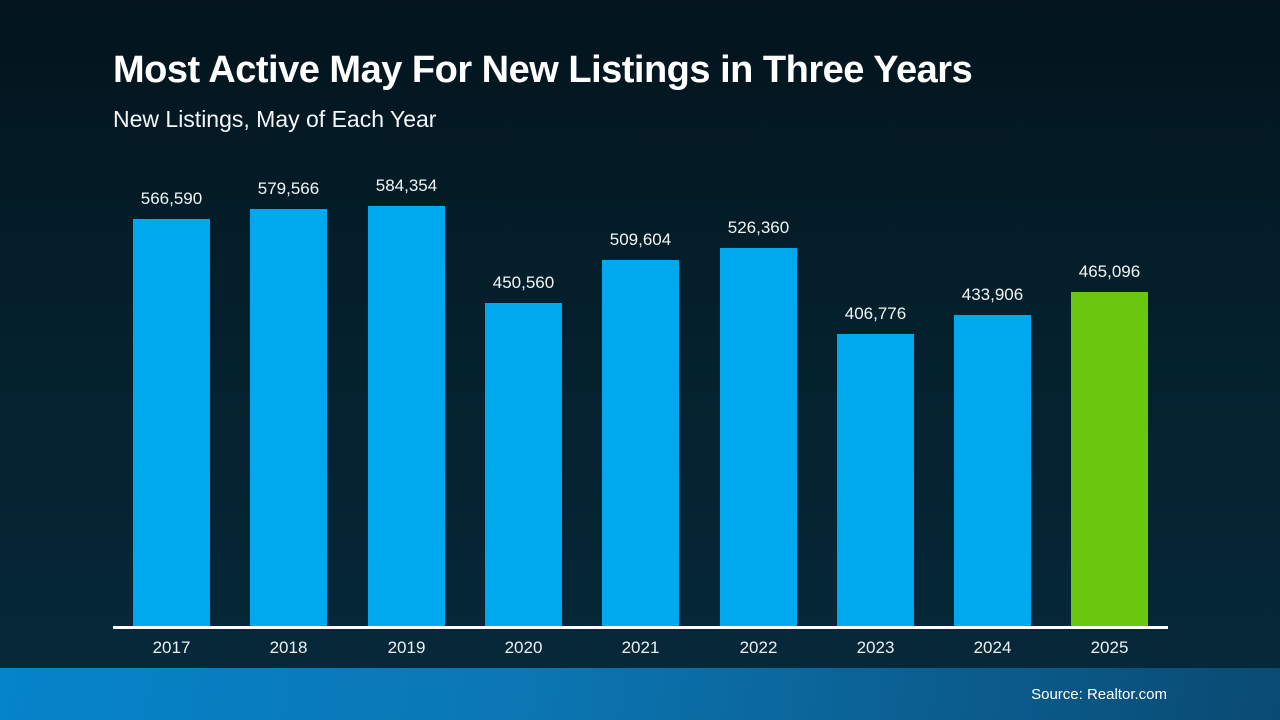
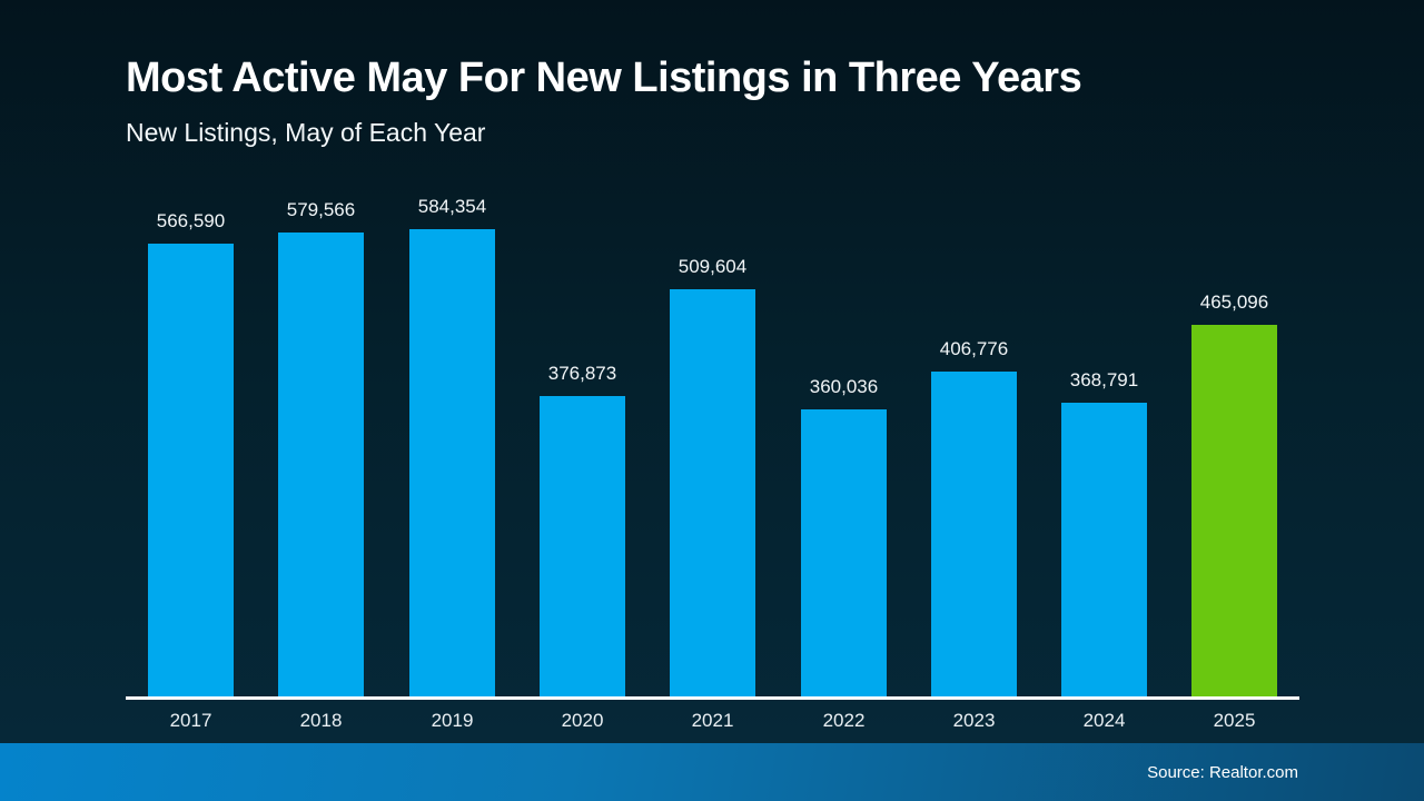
2020: 450,560 -> 376,873
2022: 526,360 -> 360,036
2024: 433,906 -> 368,791
